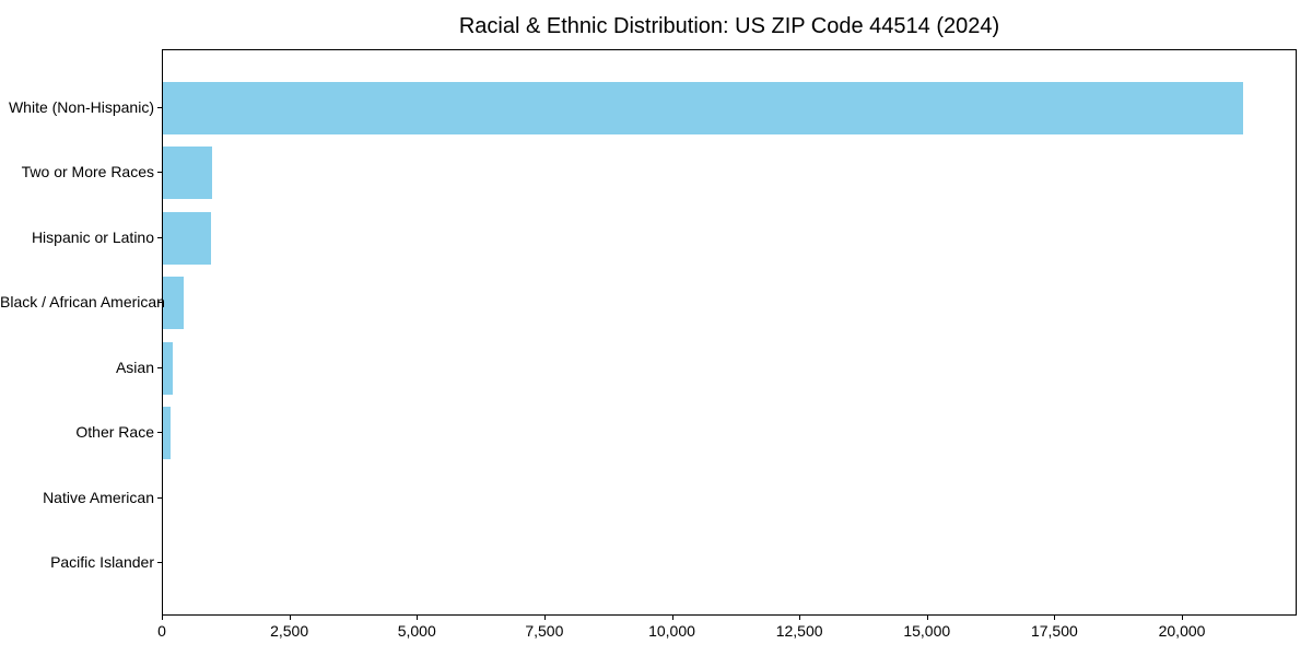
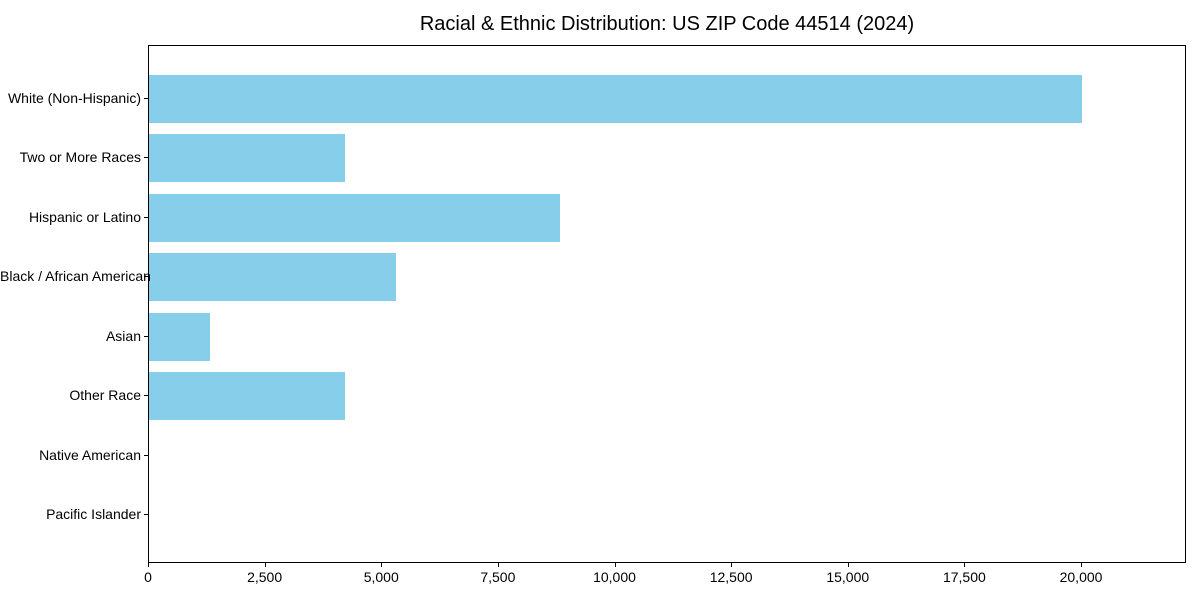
White (Non-Hispanic): 21200 -> 20000
Two or More Races: 1000 -> 4200
Hispanic or Latino: 900 -> 8800
Black / African American: 400 -> 5300
Asian: 200 -> 1300
Other Race: 200 -> 4200
